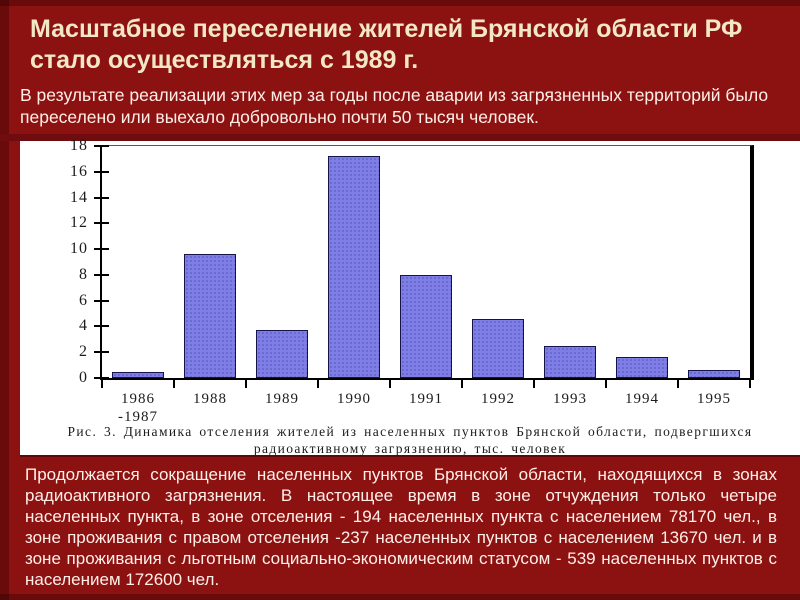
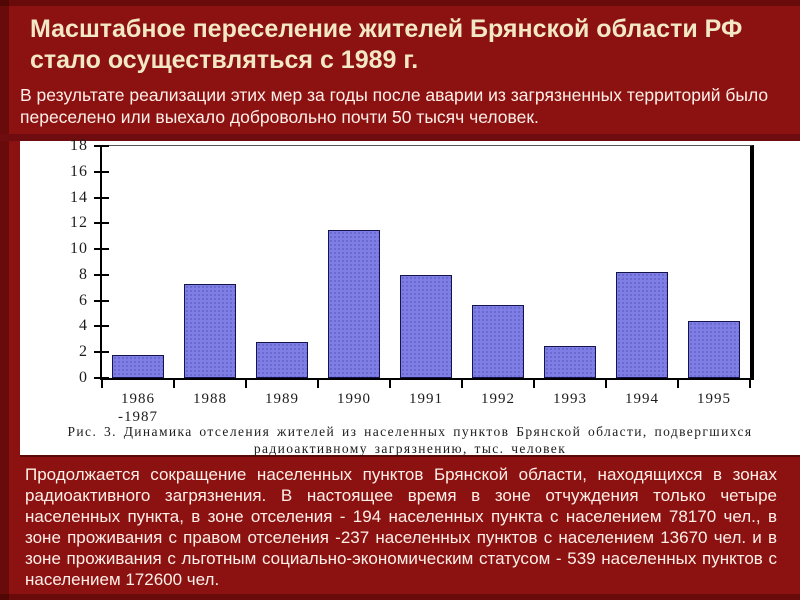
1986 -1987: 0.5 -> 1.8
1988: 9.6 -> 7.3
1989: 3.7 -> 2.8
1990: 17.2 -> 11.5
1992: 4.6 -> 5.7
1994: 1.6 -> 8.2
1995: 0.6 -> 4.4
